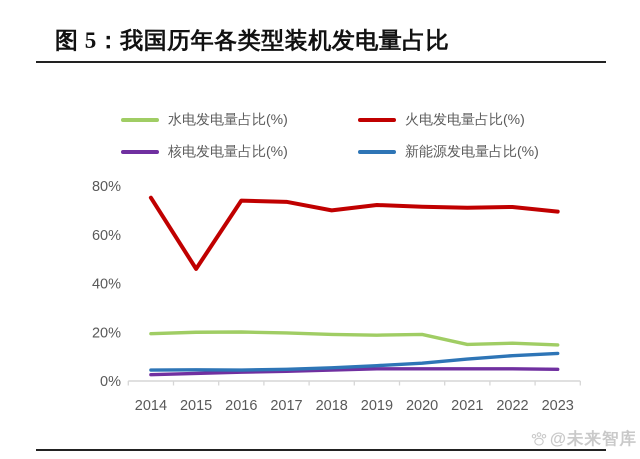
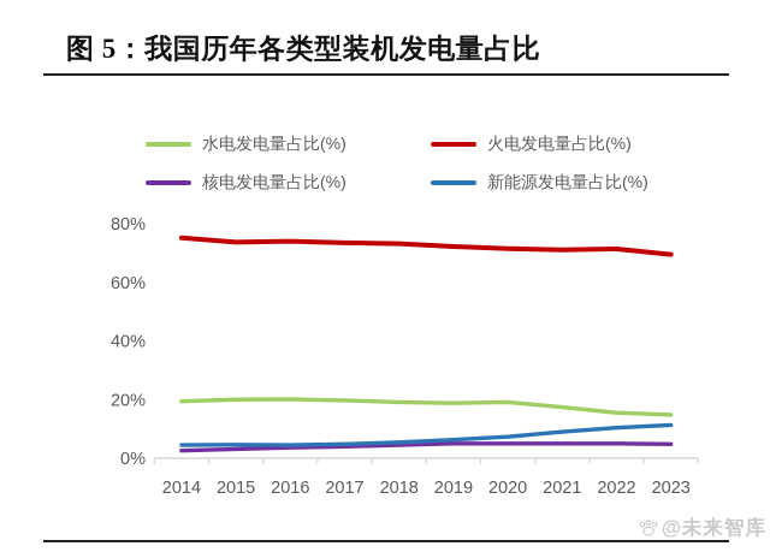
火电发电量占比(%)/2015: 46% -> 74%
火电发电量占比(%)/2018: 70% -> 73%
水电发电量占比(%)/2021: 15% -> 17%
